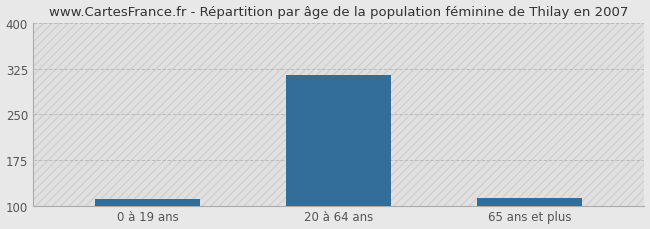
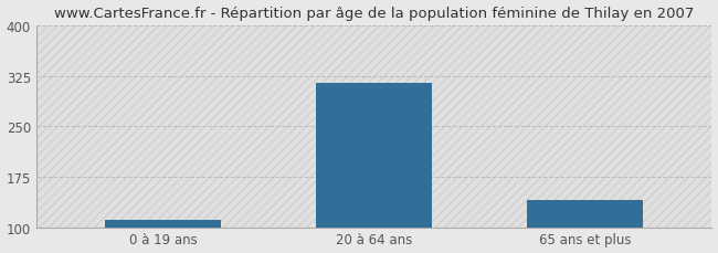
65 ans et plus: 113 -> 140
